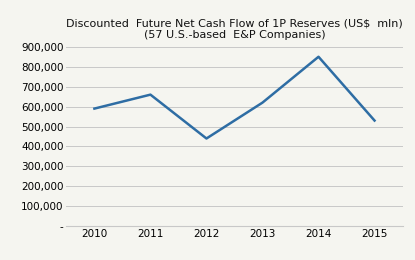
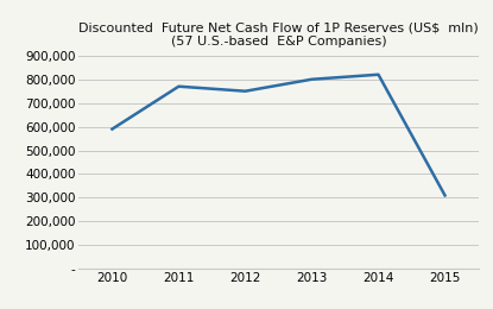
2011: 660,000 -> 770,000
2012: 440,000 -> 750,000
2013: 620,000 -> 800,000
2014: 850,000 -> 820,000
2015: 530,000 -> 310,000
